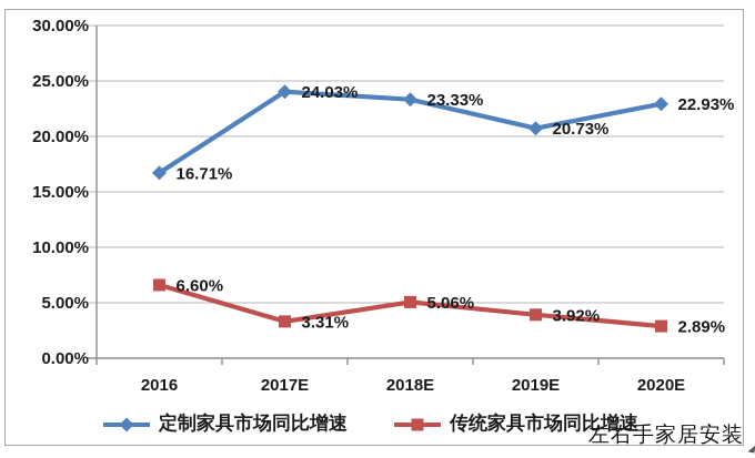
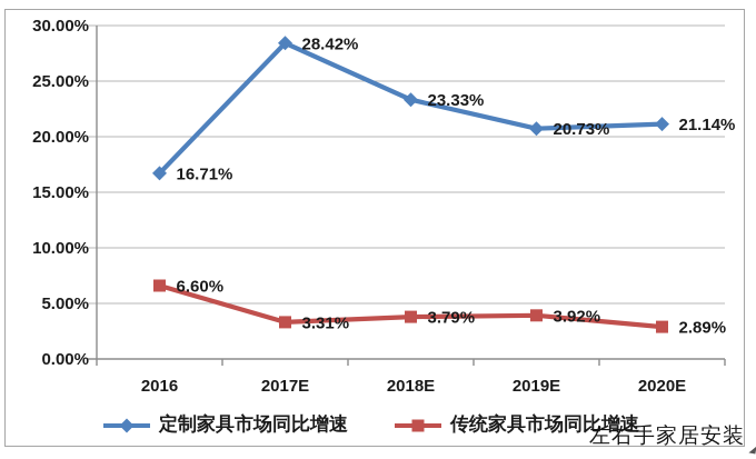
定制家具市场同比增速/2017E: 24.03% -> 28.42%
传统家具市场同比增速/2018E: 5.06% -> 3.79%
定制家具市场同比增速/2020E: 22.93% -> 21.14%
